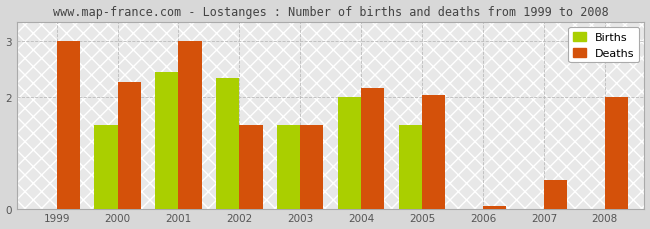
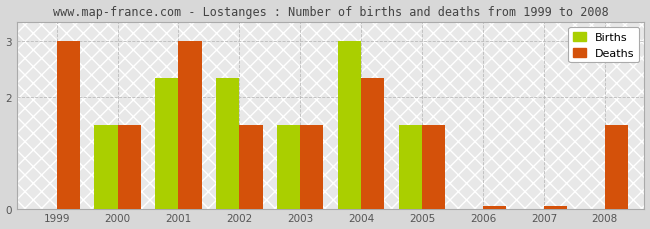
Deaths/2000: 2.26 -> 1.50
Births/2001: 2.44 -> 2.33
Births/2004: 2.00 -> 3.00
Deaths/2004: 2.16 -> 2.33
Deaths/2005: 2.04 -> 1.50
Deaths/2007: 0.52 -> 0.04
Deaths/2008: 2.00 -> 1.50
